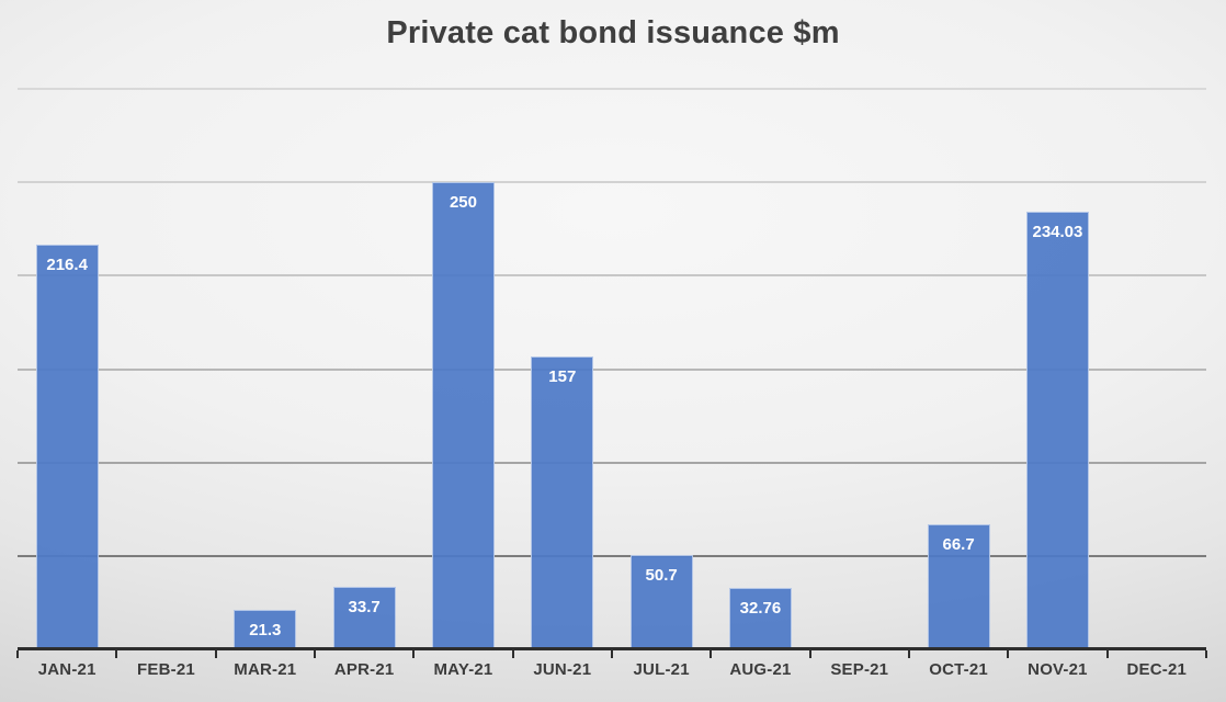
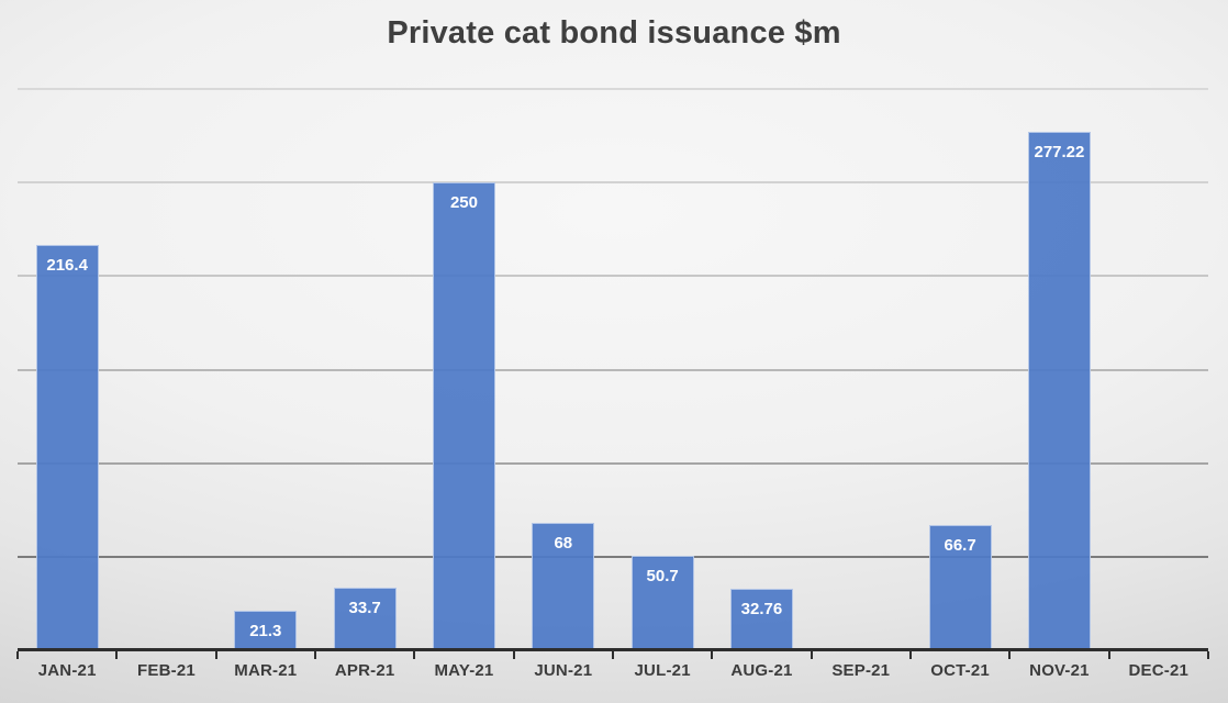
JUN-21: 157 -> 68
NOV-21: 234.03 -> 277.22
